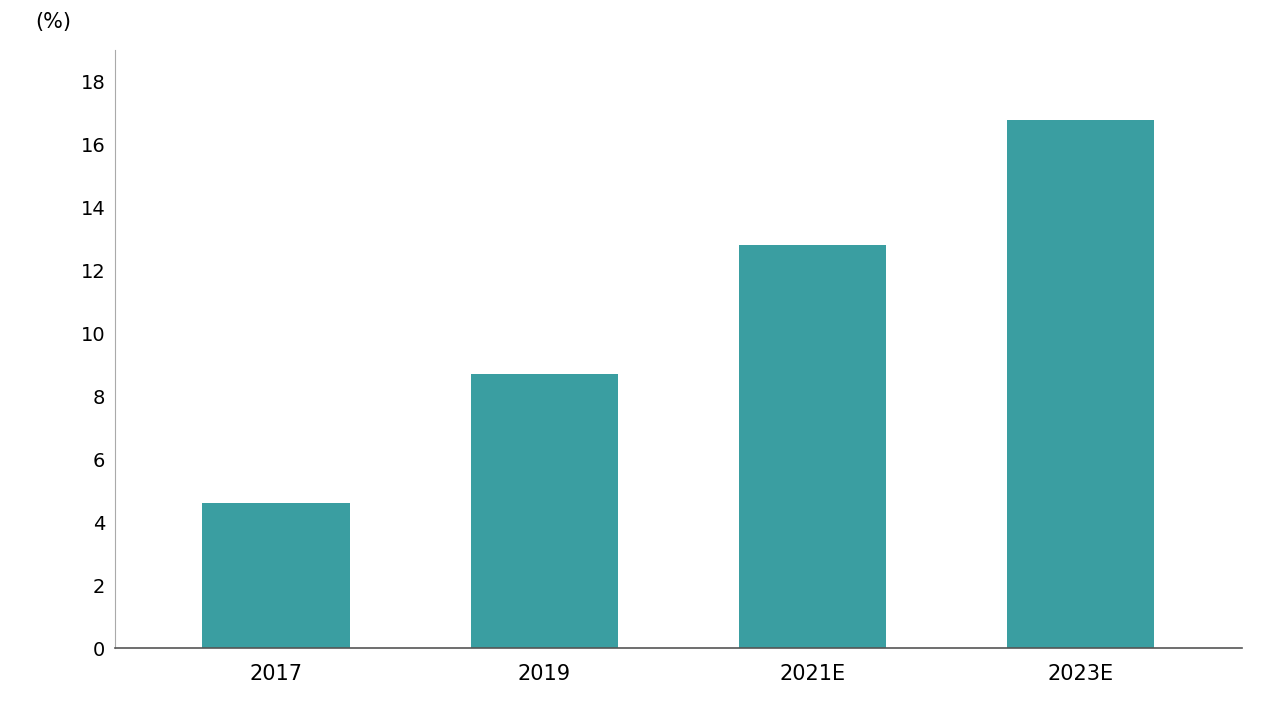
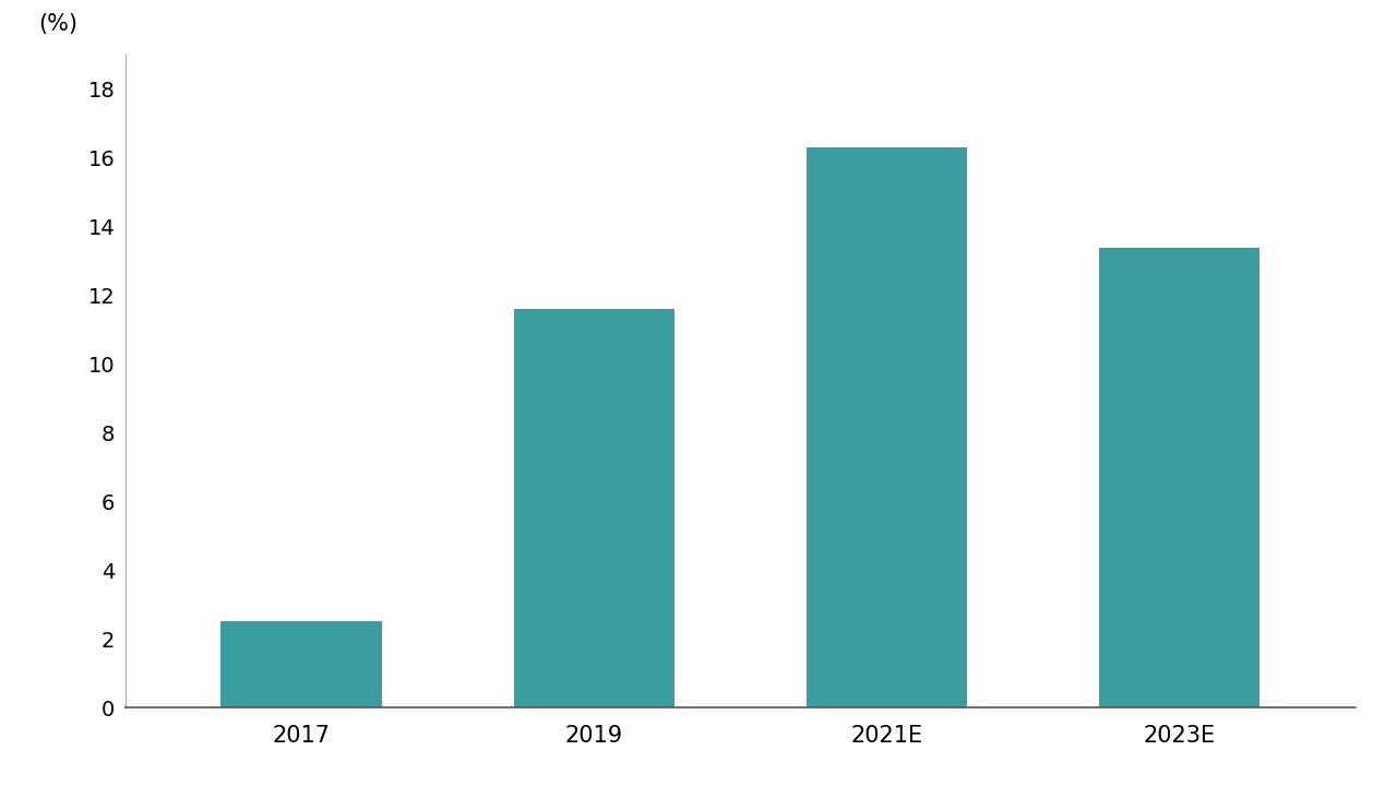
2017: 4.6 -> 2.5
2019: 8.7 -> 11.6
2021E: 12.8 -> 16.3
2023E: 16.8 -> 13.4
